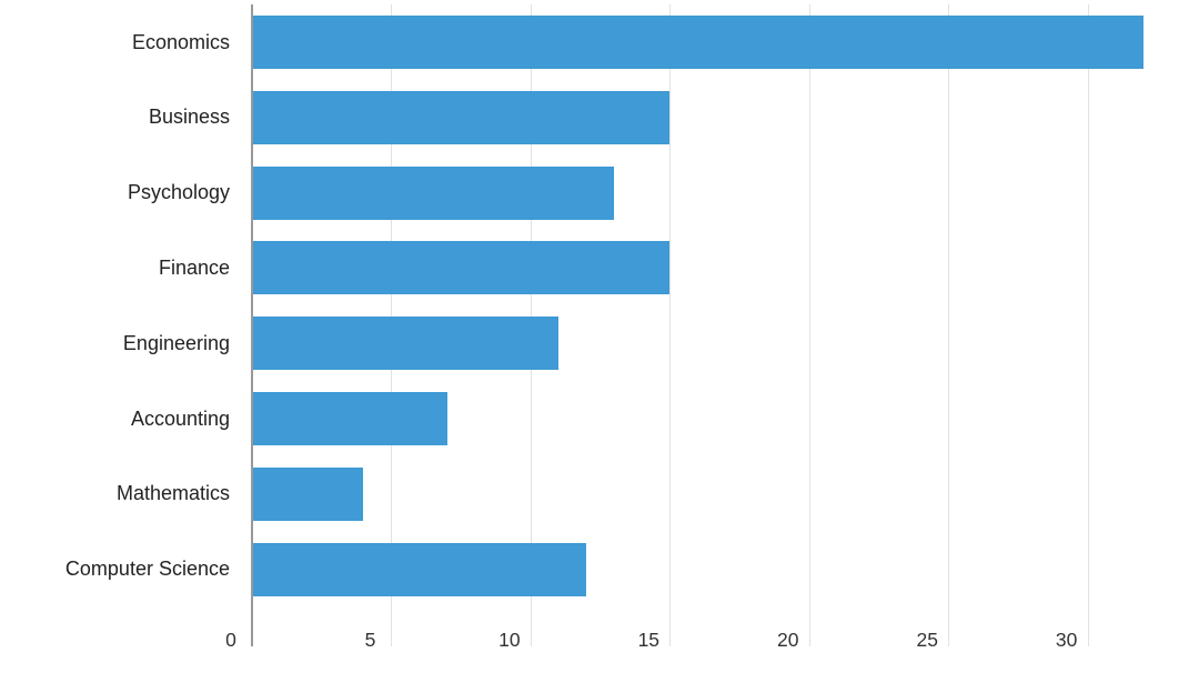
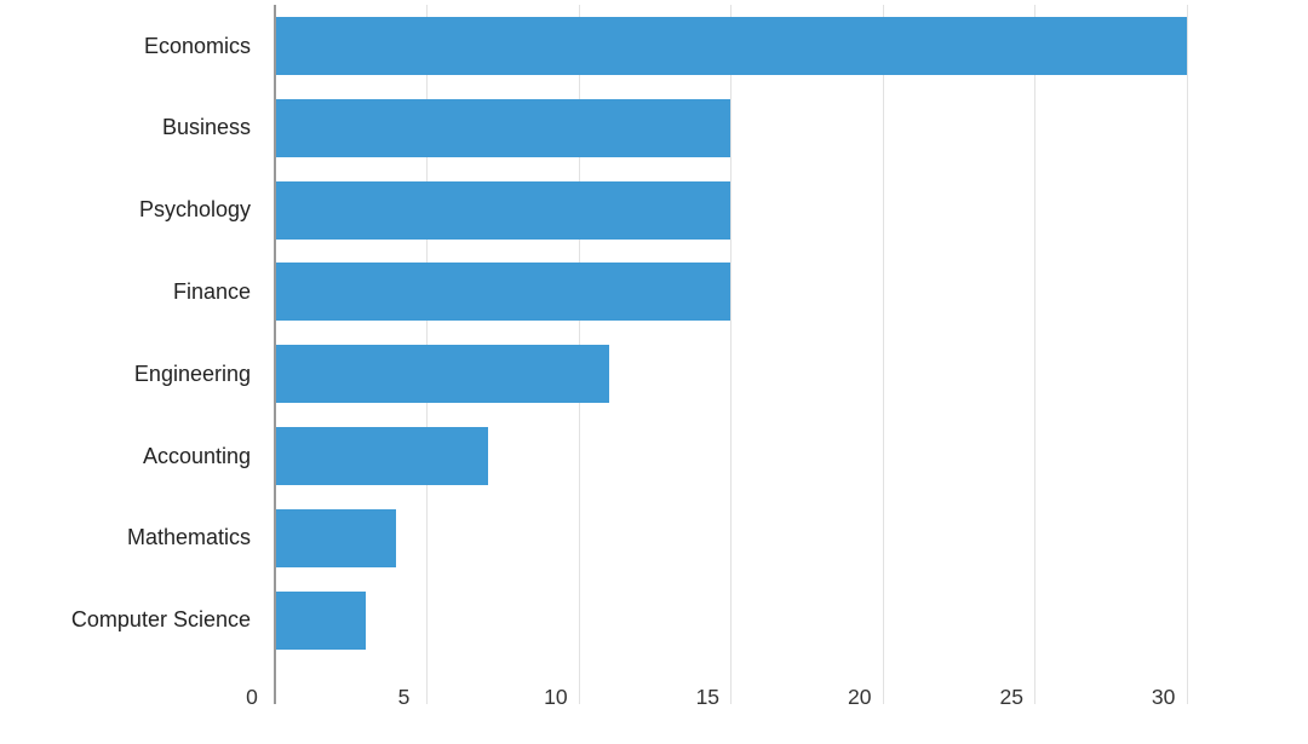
Economics: 32 -> 30
Psychology: 13 -> 15
Computer Science: 12 -> 3
